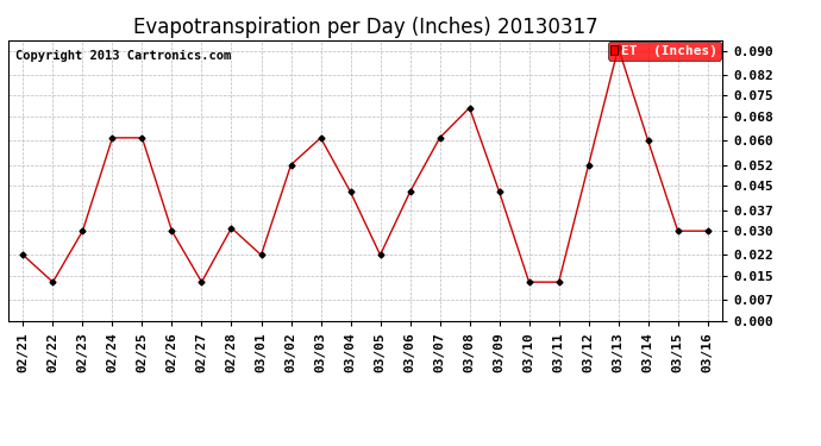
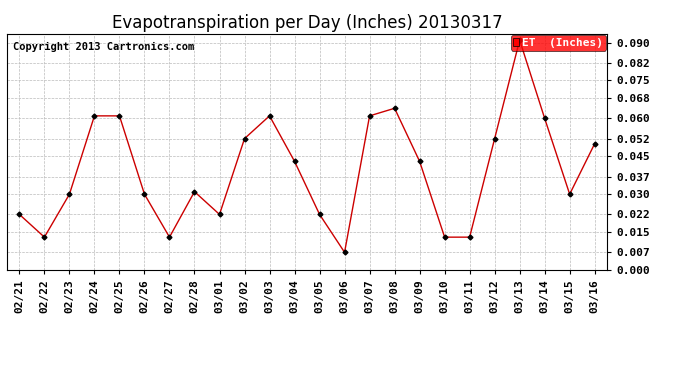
03/06: 0.043 -> 0.007
03/08: 0.071 -> 0.064
03/16: 0.030 -> 0.050
